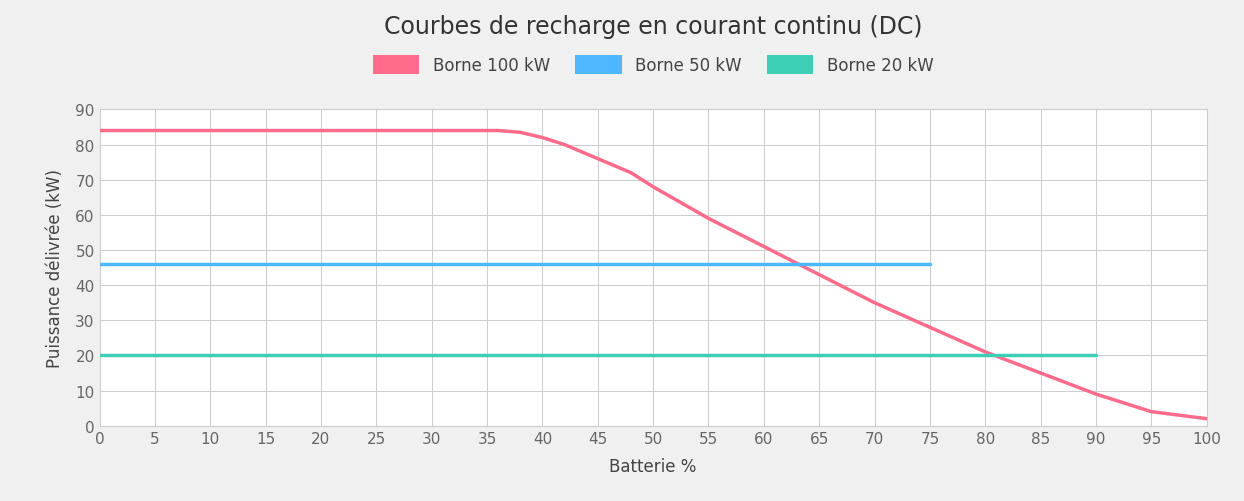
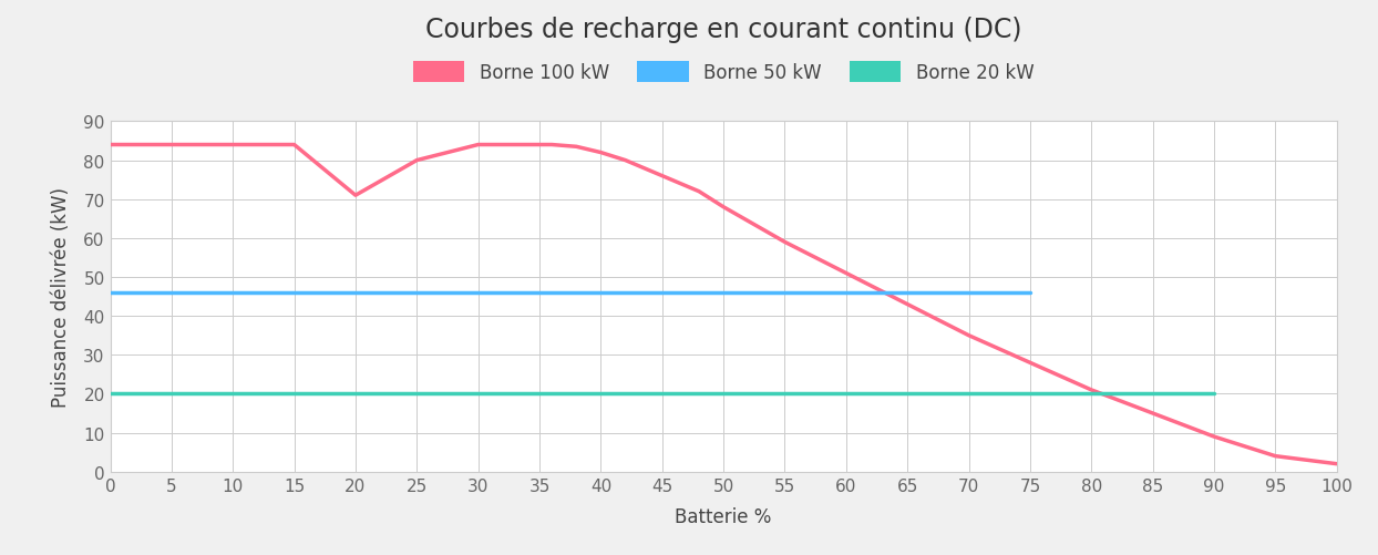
20: 84.0 -> 71.0
25: 84.0 -> 80.0
